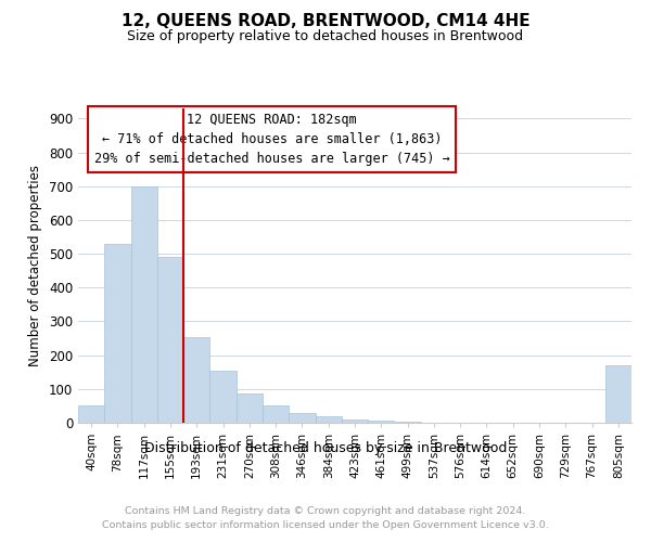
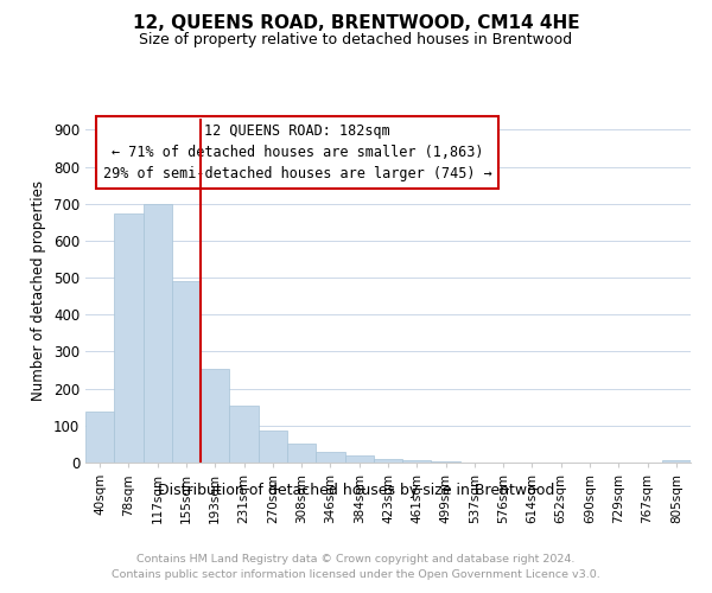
40sqm: 50 -> 138
78sqm: 530 -> 675
805sqm: 170 -> 5
